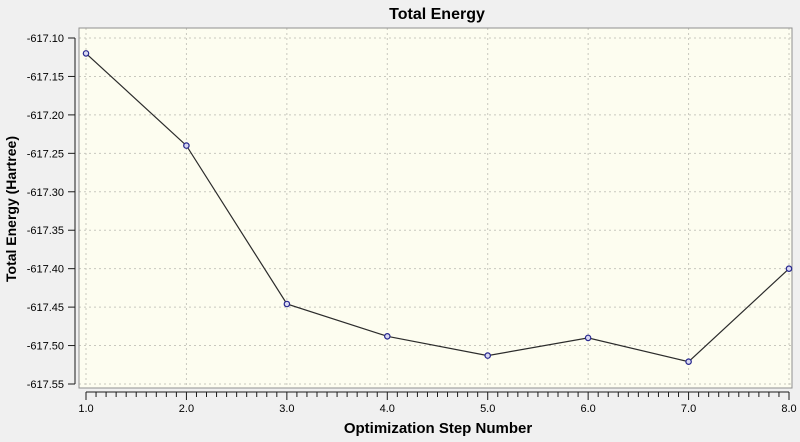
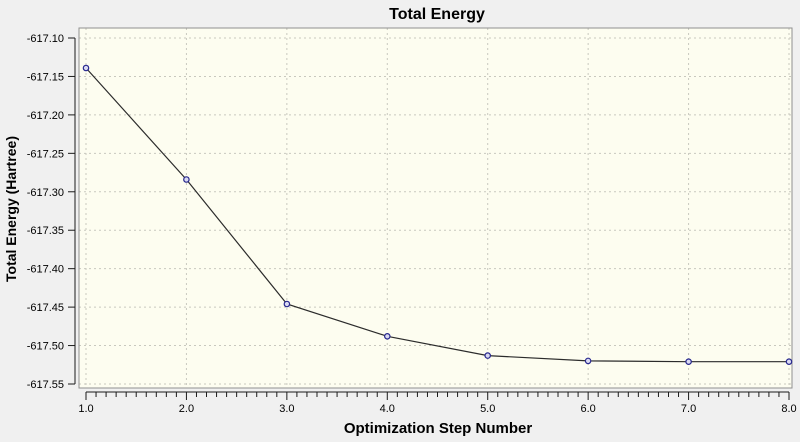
1.0: -617.12 -> -617.14
2.0: -617.24 -> -617.28
6.0: -617.49 -> -617.52
8.0: -617.40 -> -617.52
